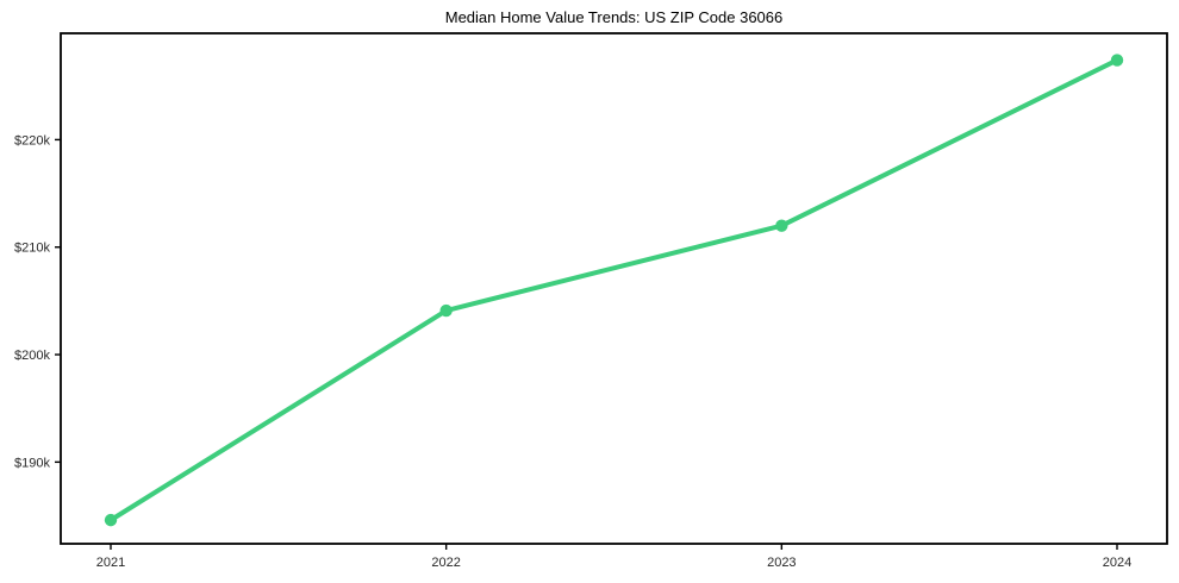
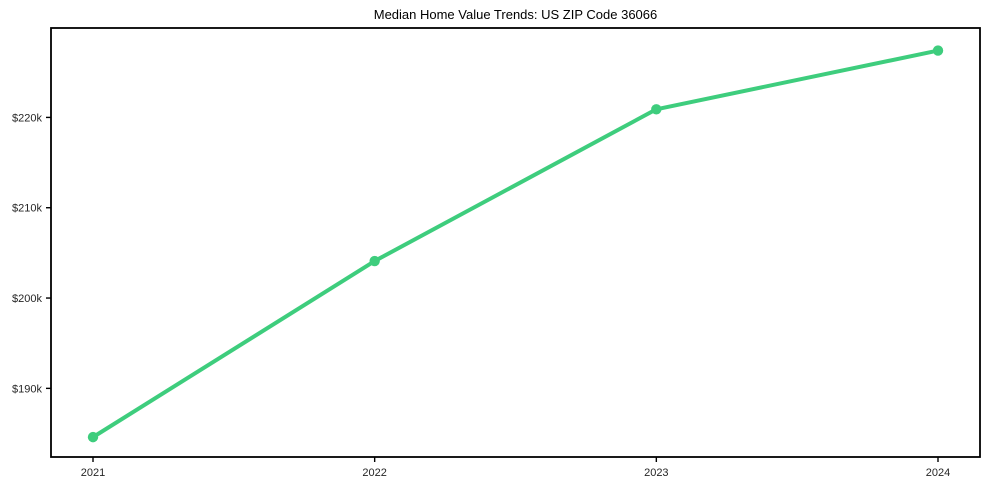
2023: $212k -> $221k
